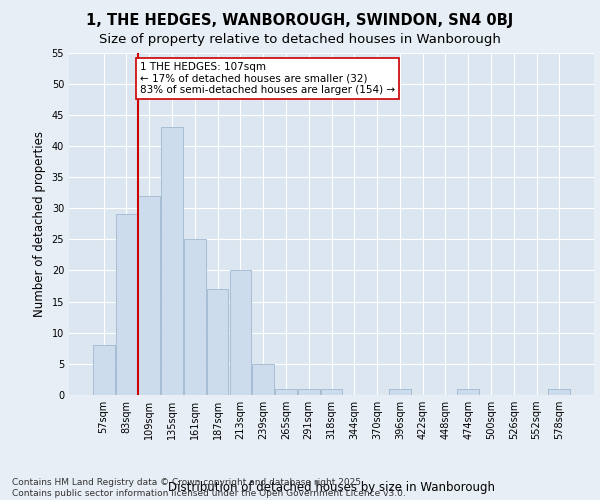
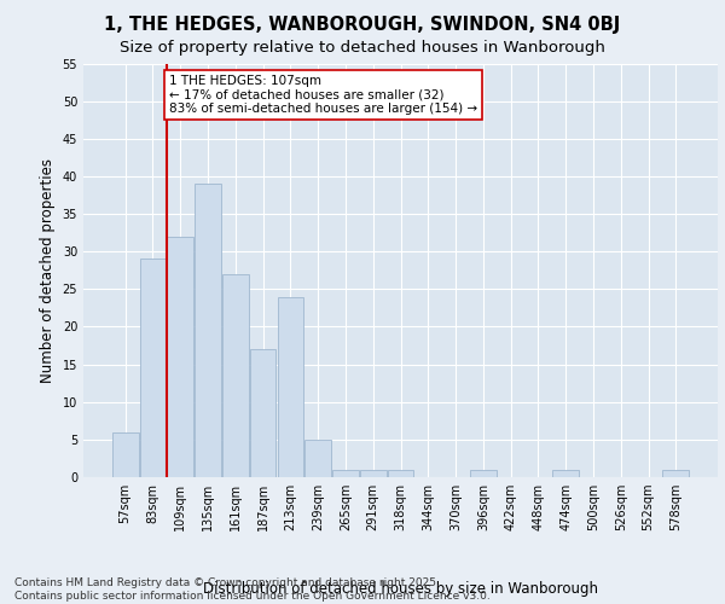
57sqm: 8 -> 6
135sqm: 43 -> 39
161sqm: 25 -> 27
213sqm: 20 -> 24
